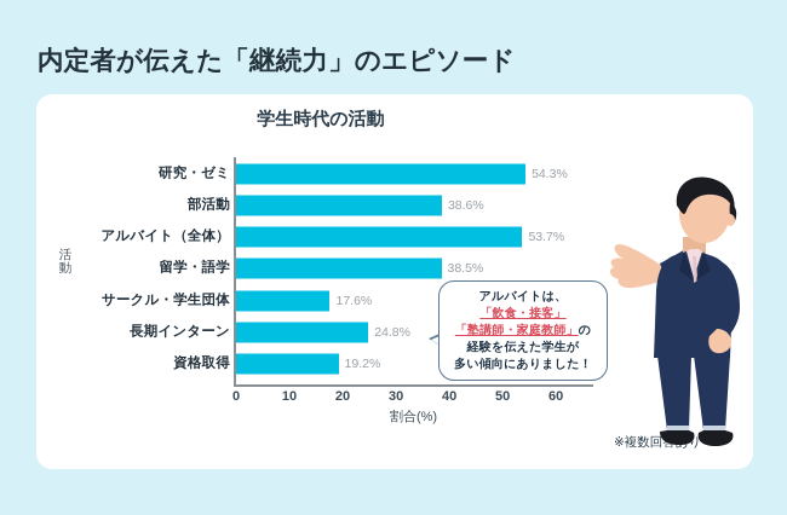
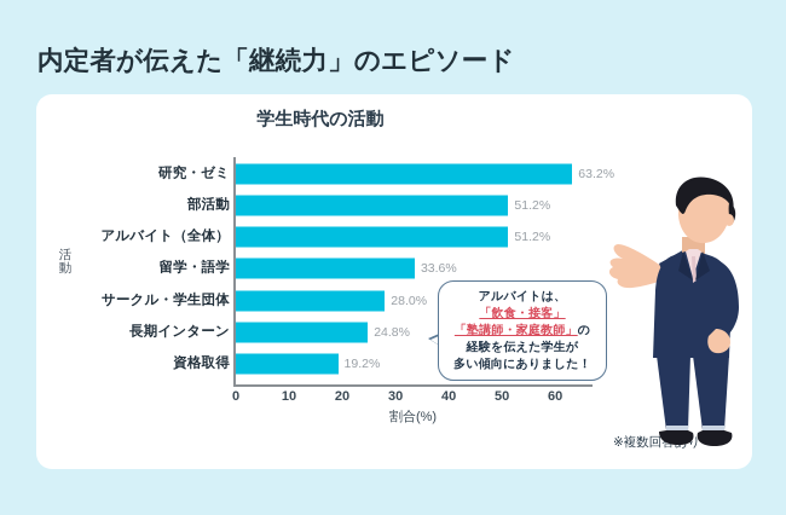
研究・ゼミ: 54.3% -> 63.2%
部活動: 38.6% -> 51.2%
アルバイト（全体）: 53.7% -> 51.2%
留学・語学: 38.5% -> 33.6%
サークル・学生団体: 17.6% -> 28.0%
